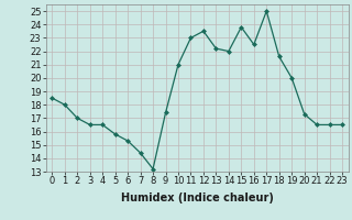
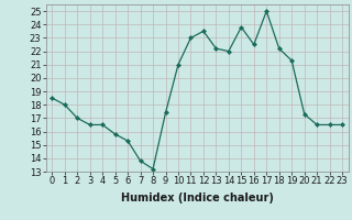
7: 14.4 -> 13.8
18: 21.6 -> 22.2
19: 20.0 -> 21.3
